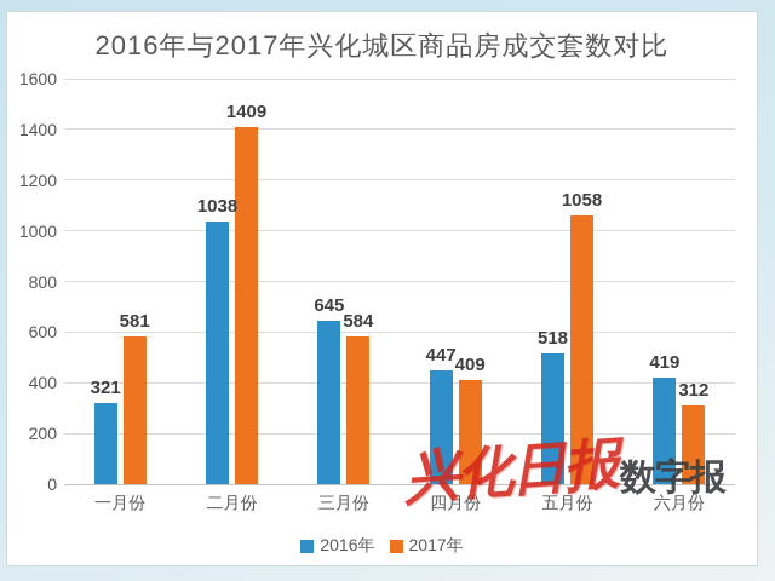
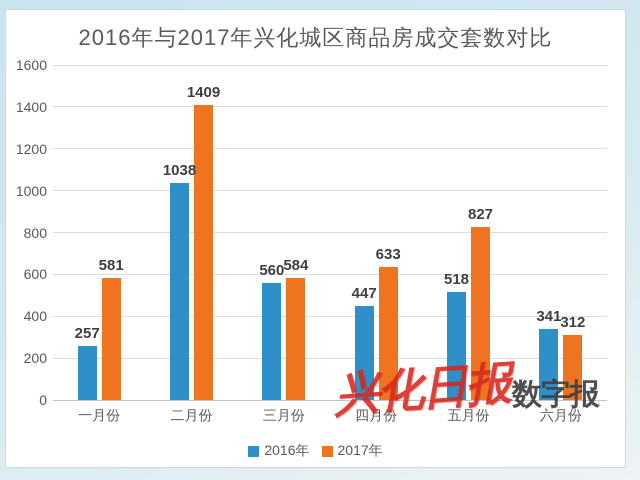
2016年/一月份: 321 -> 257
2016年/三月份: 645 -> 560
2017年/四月份: 409 -> 633
2017年/五月份: 1058 -> 827
2016年/六月份: 419 -> 341
